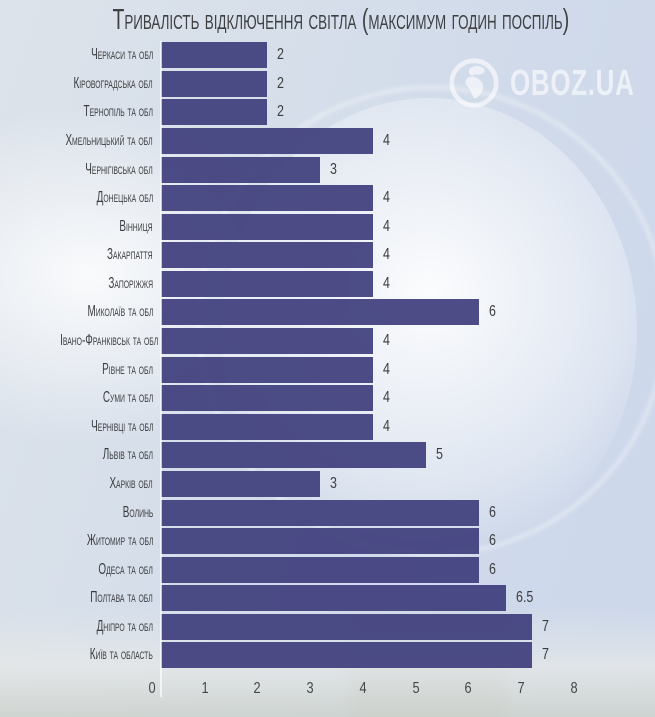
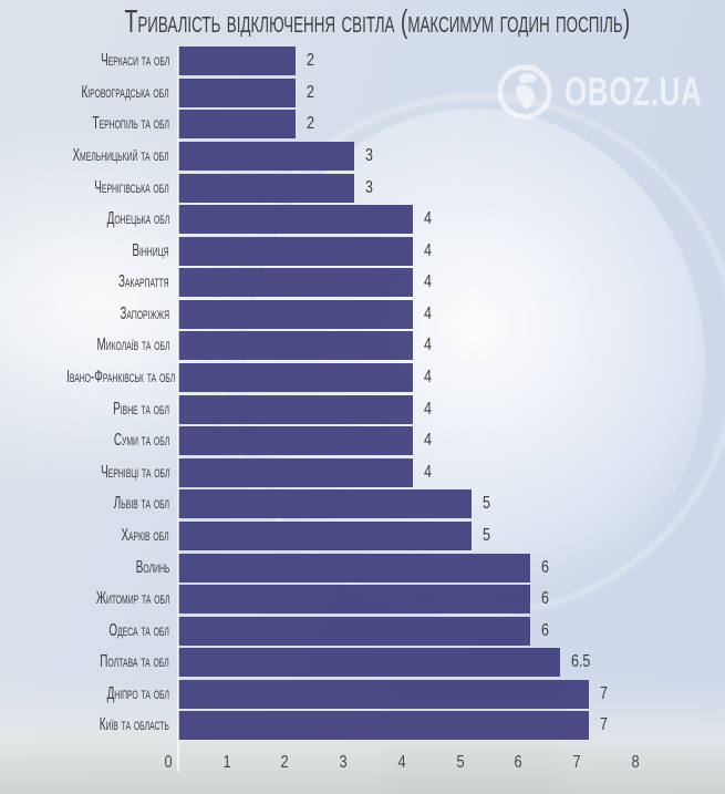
Хмельницький та обл: 4 -> 3
Миколаїв та обл: 6 -> 4
Харків обл: 3 -> 5
